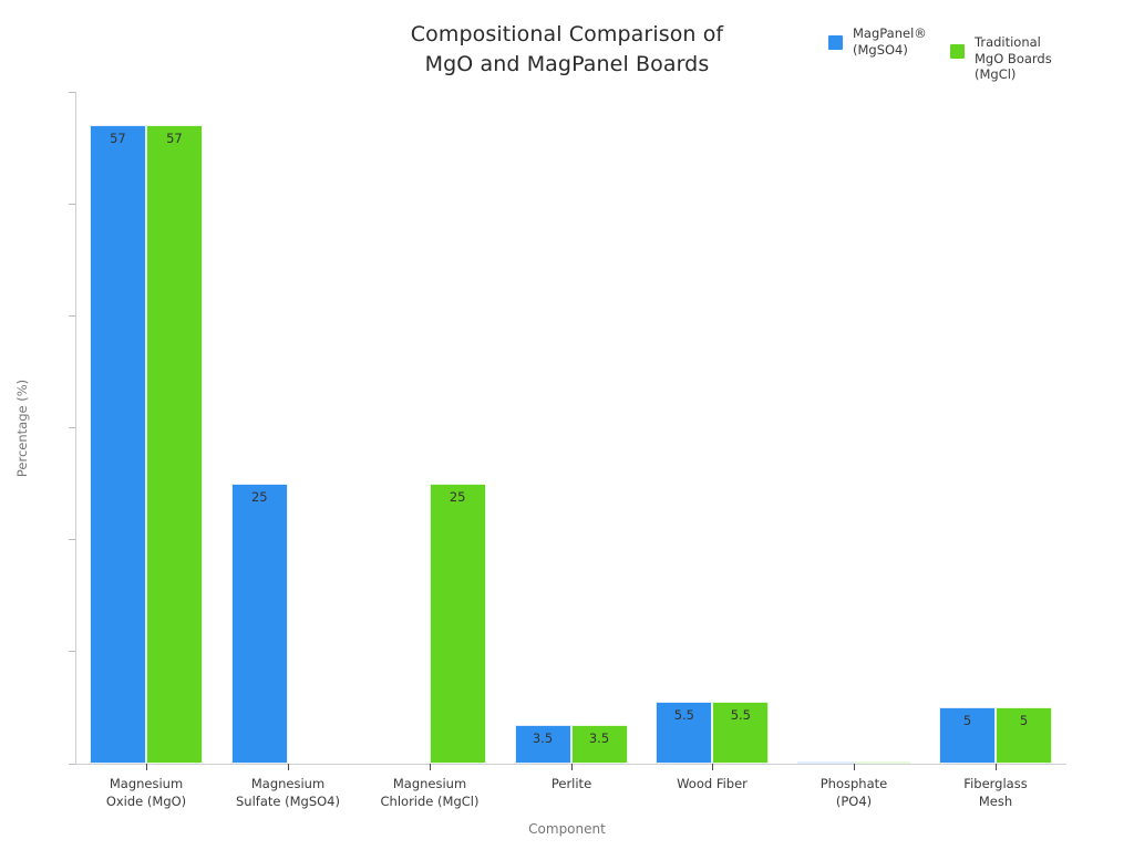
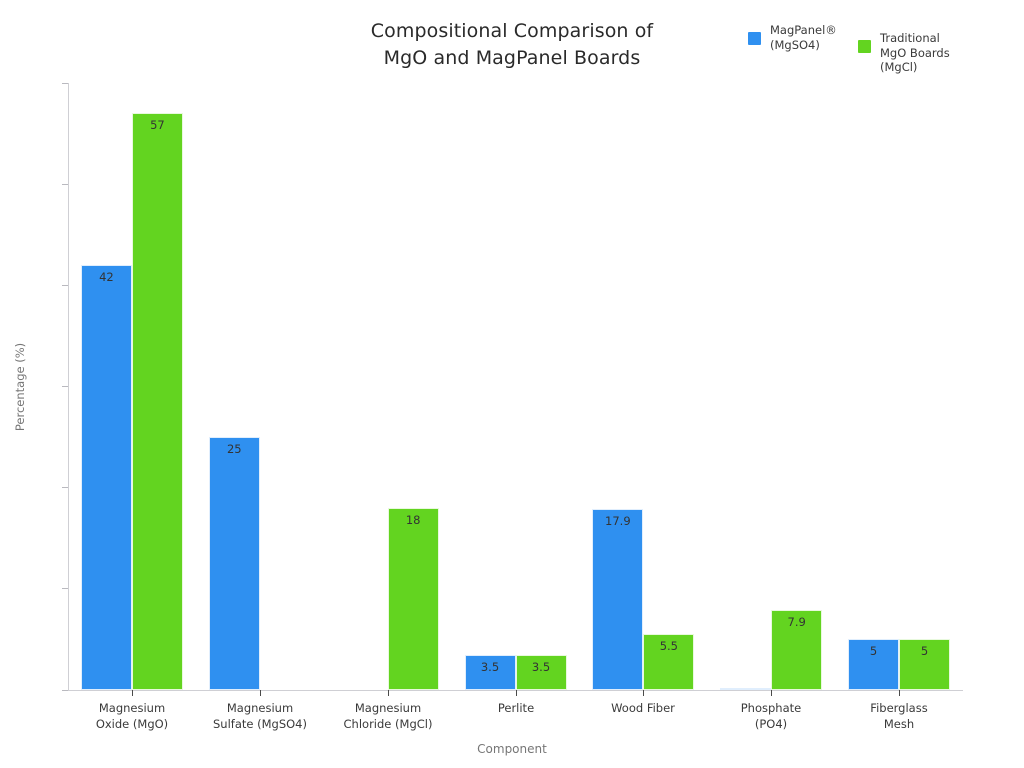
MagPanel® (MgSO4)/Magnesium Oxide (MgO): 57 -> 42
Traditional MgO Boards (MgCl)/Magnesium Chloride (MgCl): 25 -> 18
MagPanel® (MgSO4)/Wood Fiber: 5.5 -> 17.9
Traditional MgO Boards (MgCl)/Phosphate (PO4): 0.2 -> 7.9
